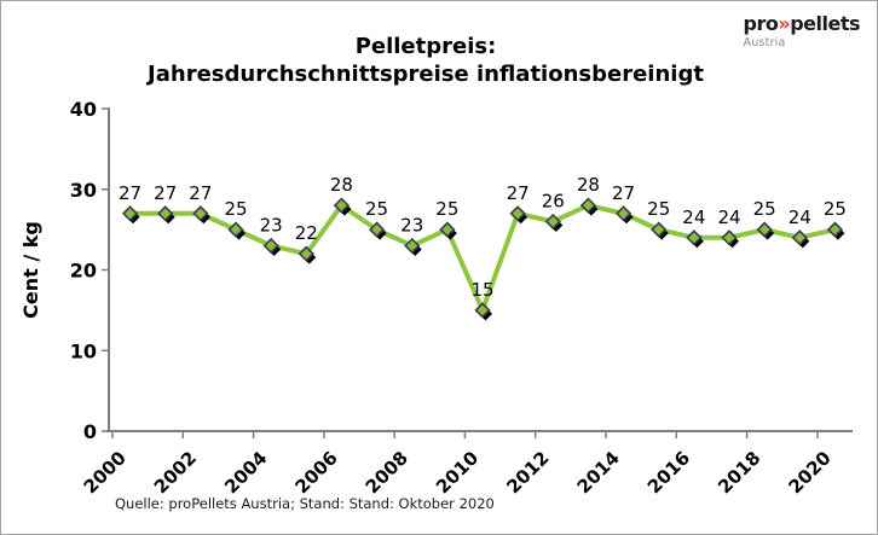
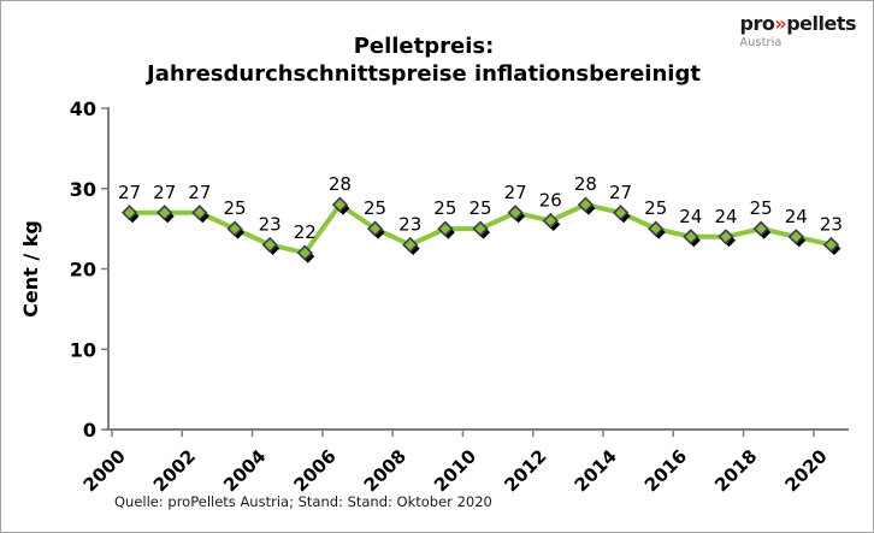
2010: 15 -> 25
2020: 25 -> 23
